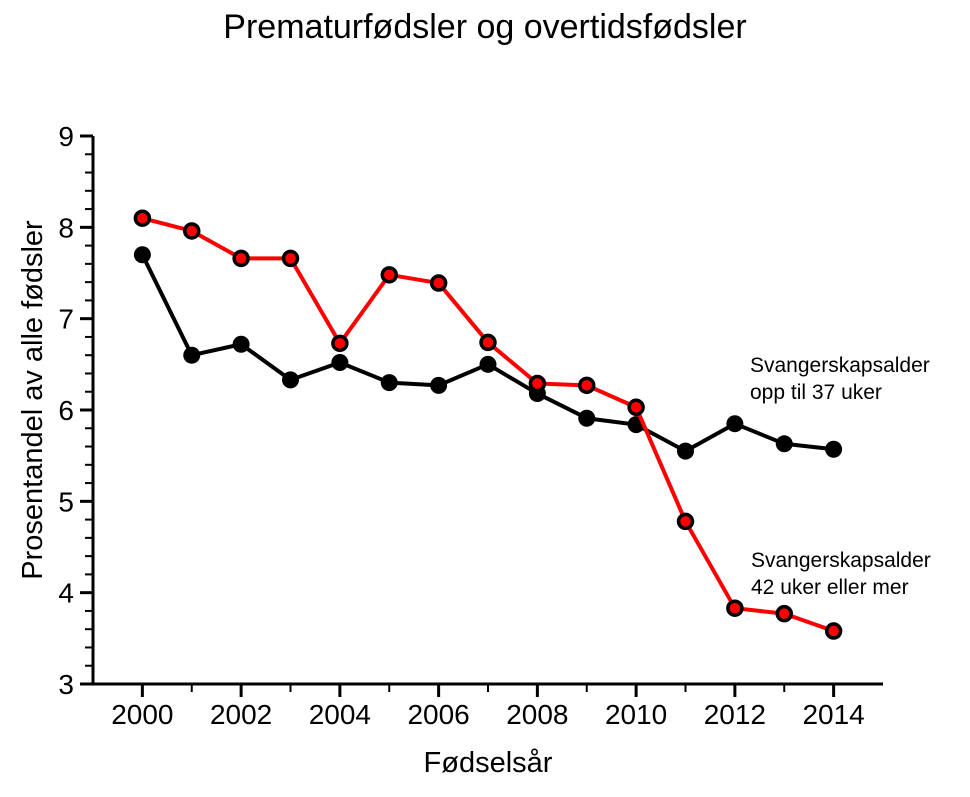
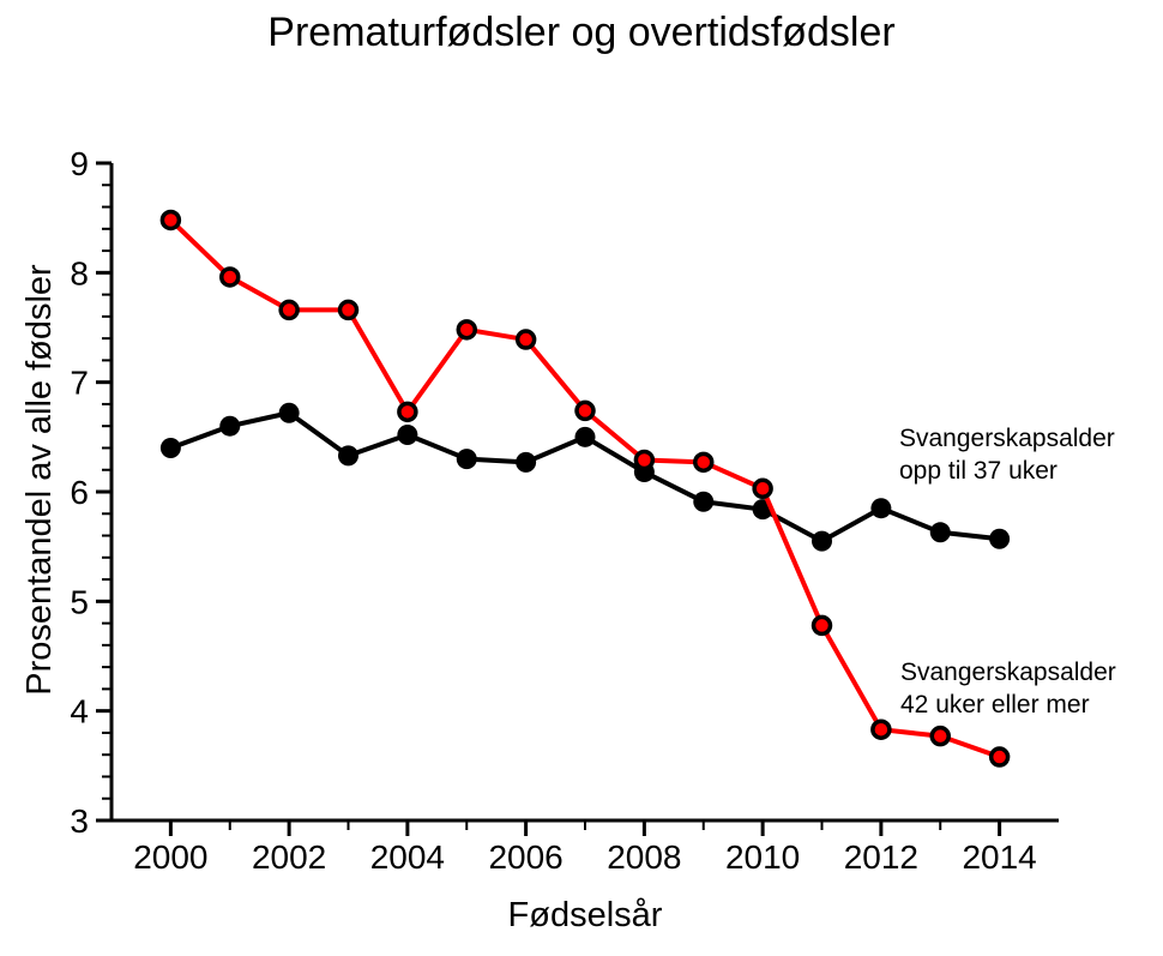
Svangerskapsalder opp til 37 uker/2000: 7.7 -> 6.4
Svangerskapsalder 42 uker eller mer/2000: 8.1 -> 8.5
